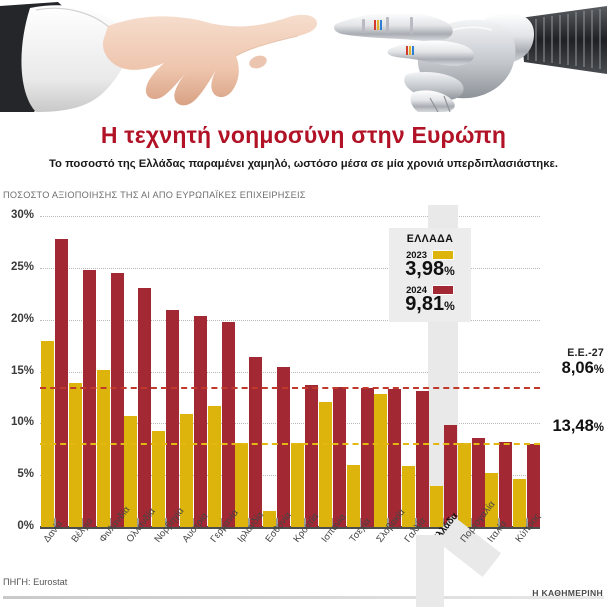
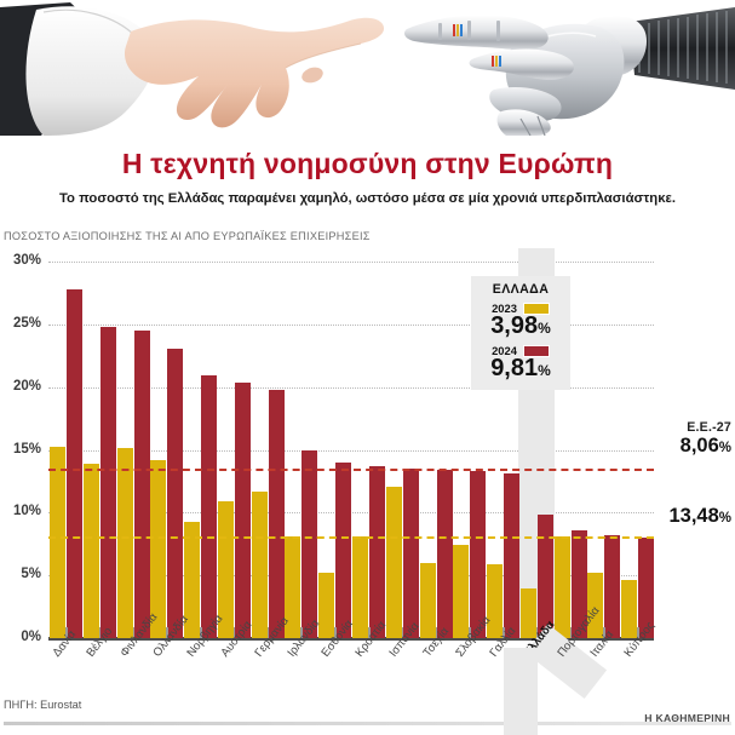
2023/Δανία: 17.9% -> 15.2%
2023/Ολλανδία: 10.7% -> 14.2%
2024/Ιρλανδία: 16.4% -> 15.0%
2023/Εσθονία: 1.5% -> 5.2%
2024/Εσθονία: 15.4% -> 14.0%
2023/Σλοβακία: 12.8% -> 7.4%
